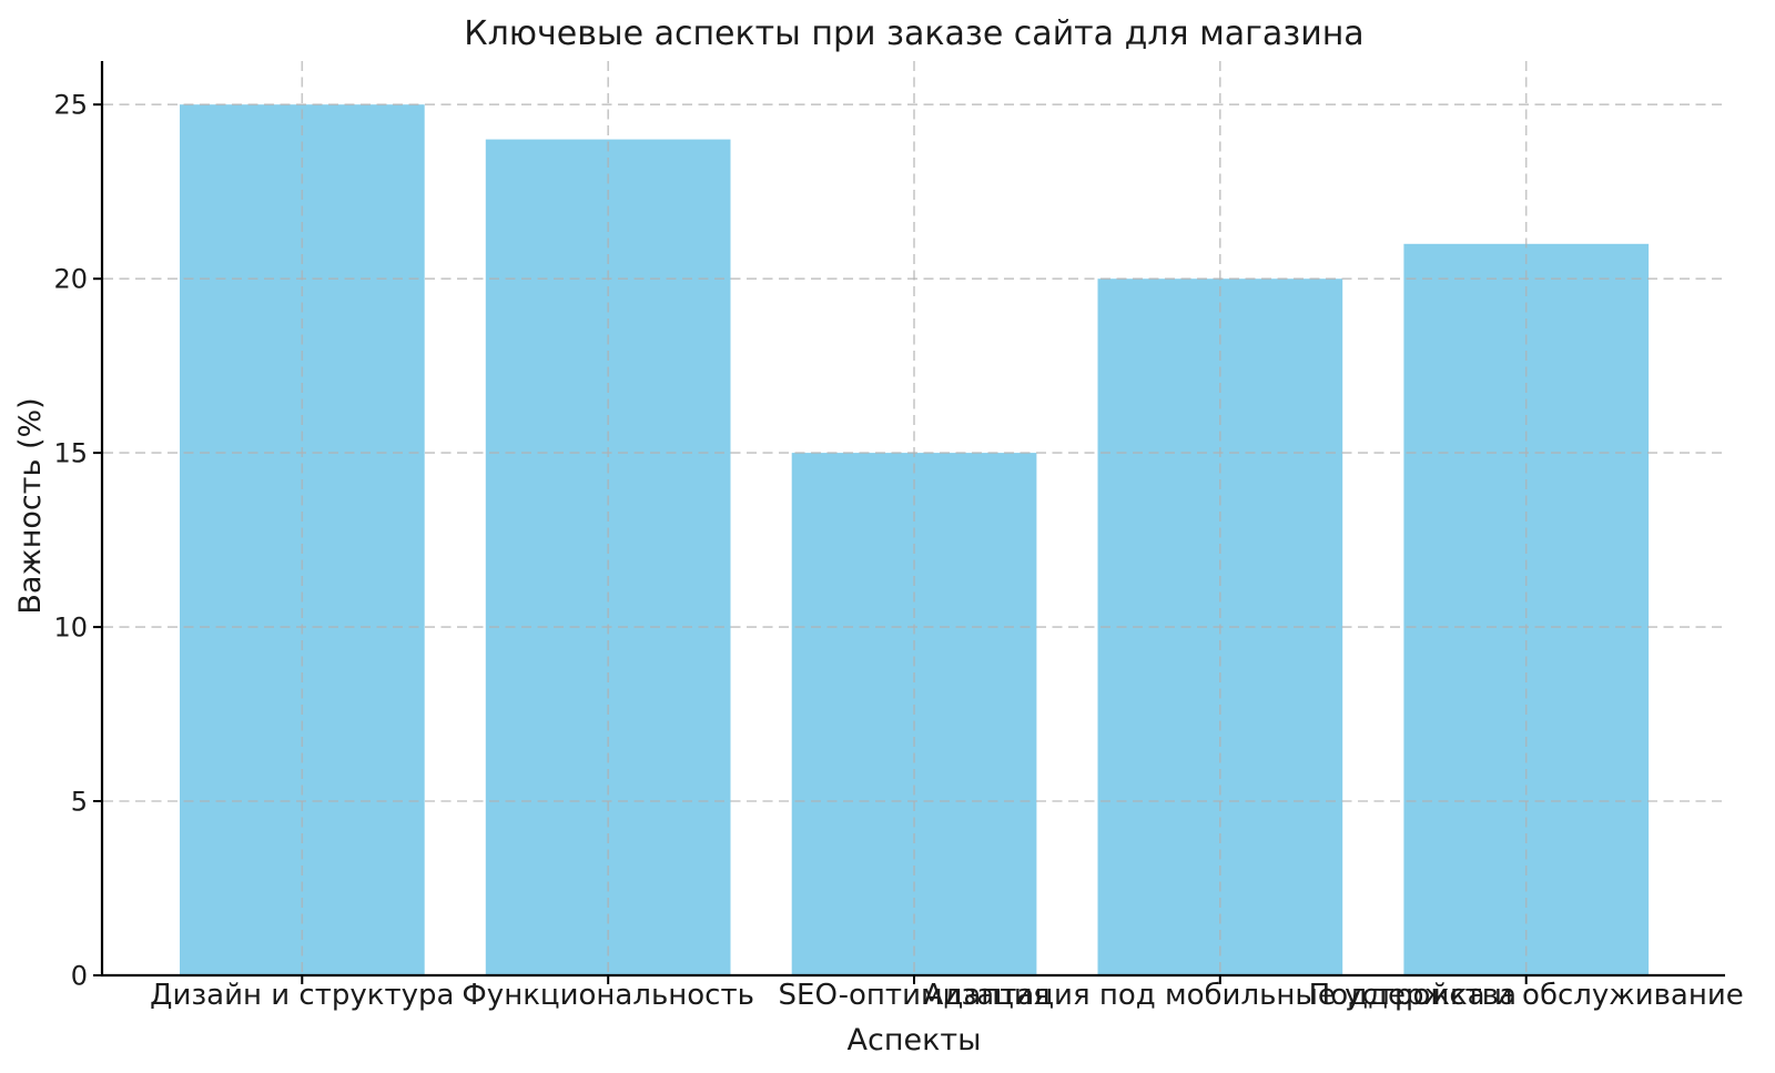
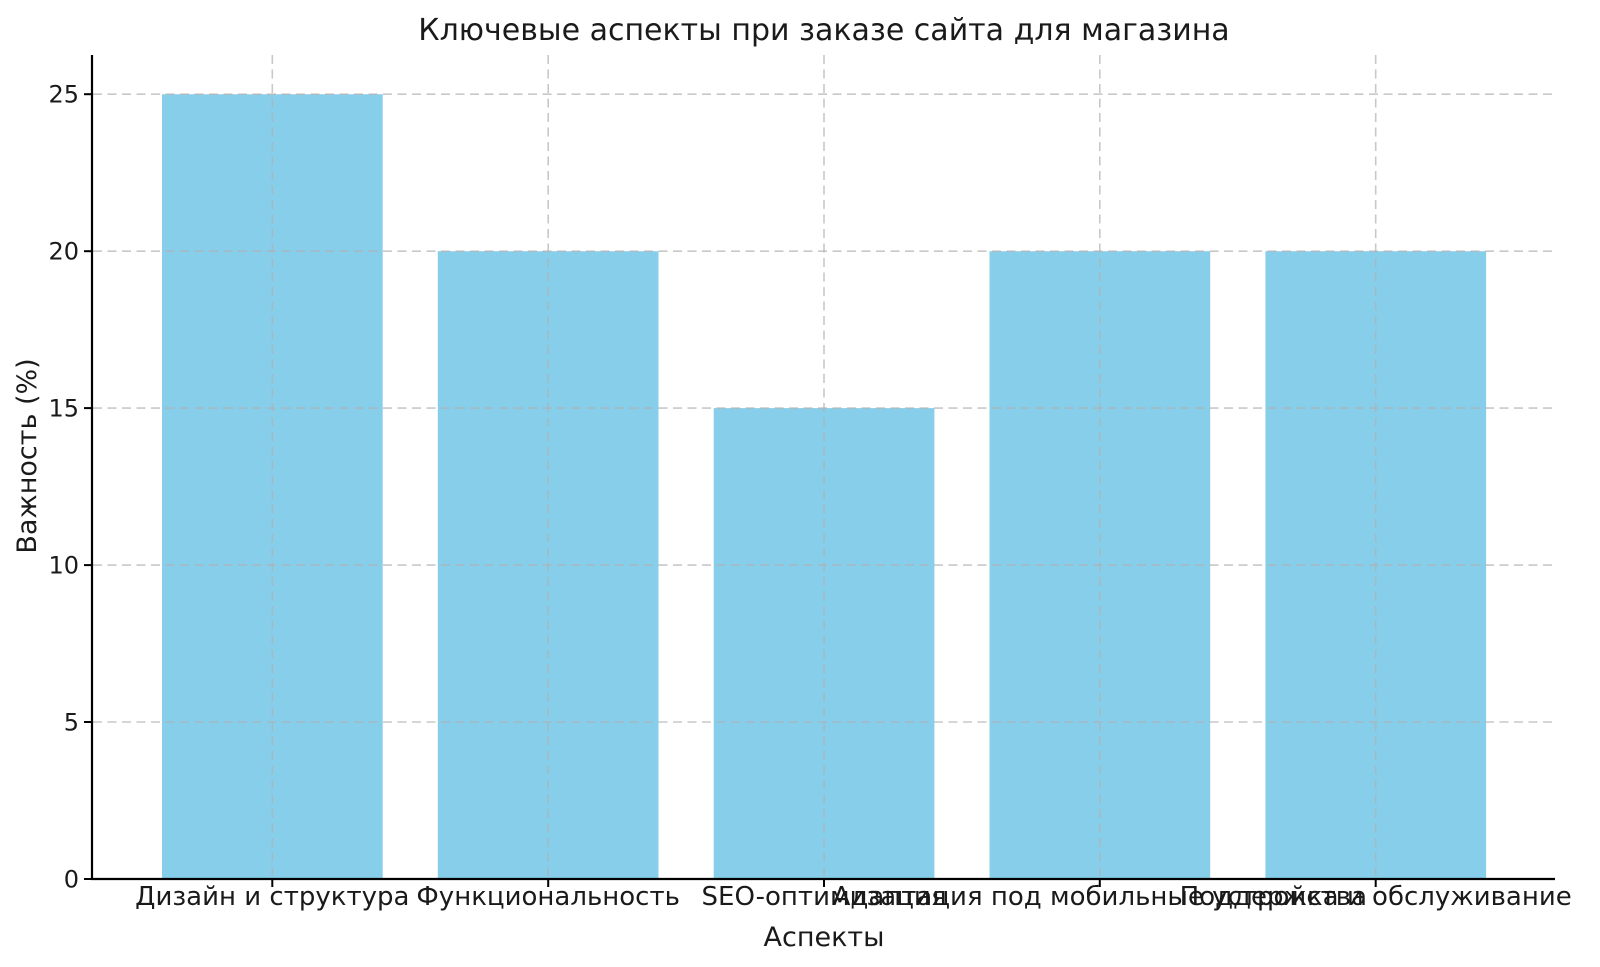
Функциональность: 24 -> 20
Поддержка и обслуживание: 21 -> 20
